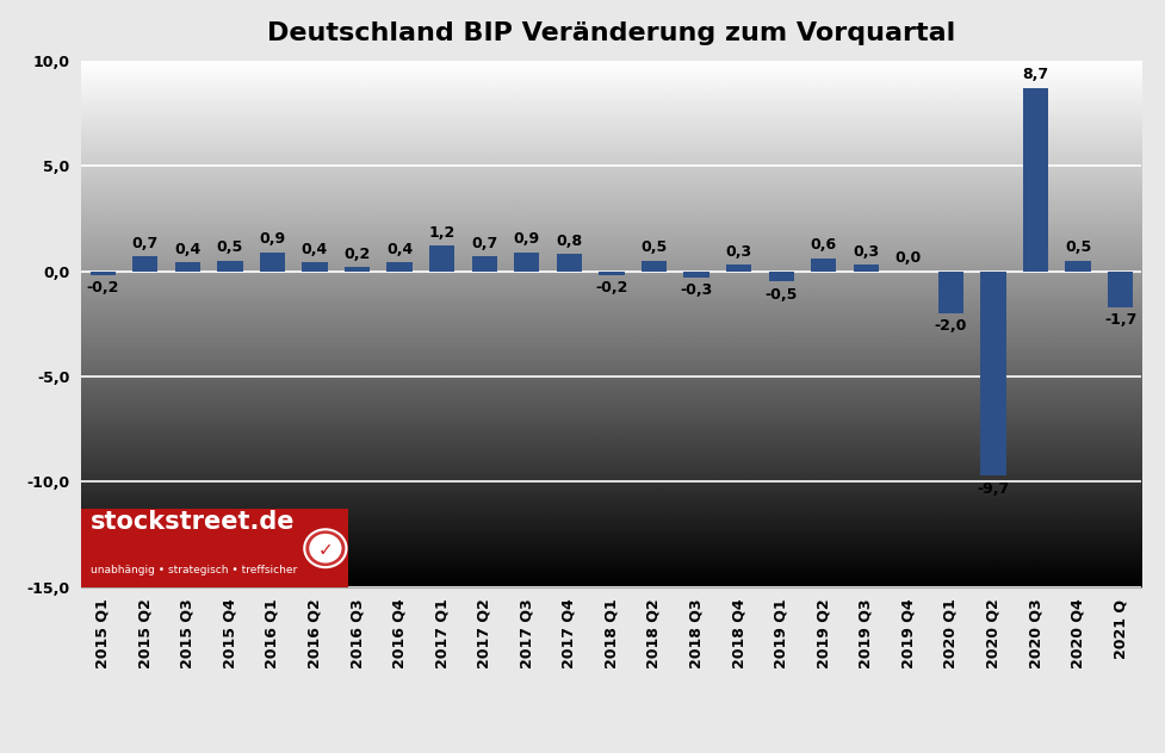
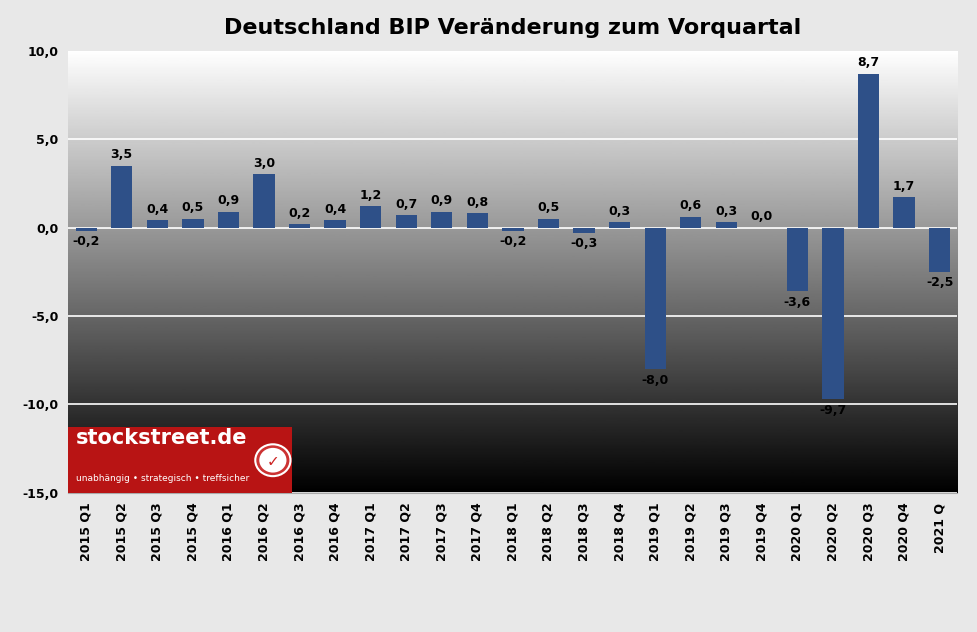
2015 Q2: 0,7 -> 3,5
2016 Q2: 0,4 -> 3,0
2019 Q1: -0,5 -> -8,0
2020 Q1: -2,0 -> -3,6
2020 Q4: 0,5 -> 1,7
2021 Q: -1,7 -> -2,5
